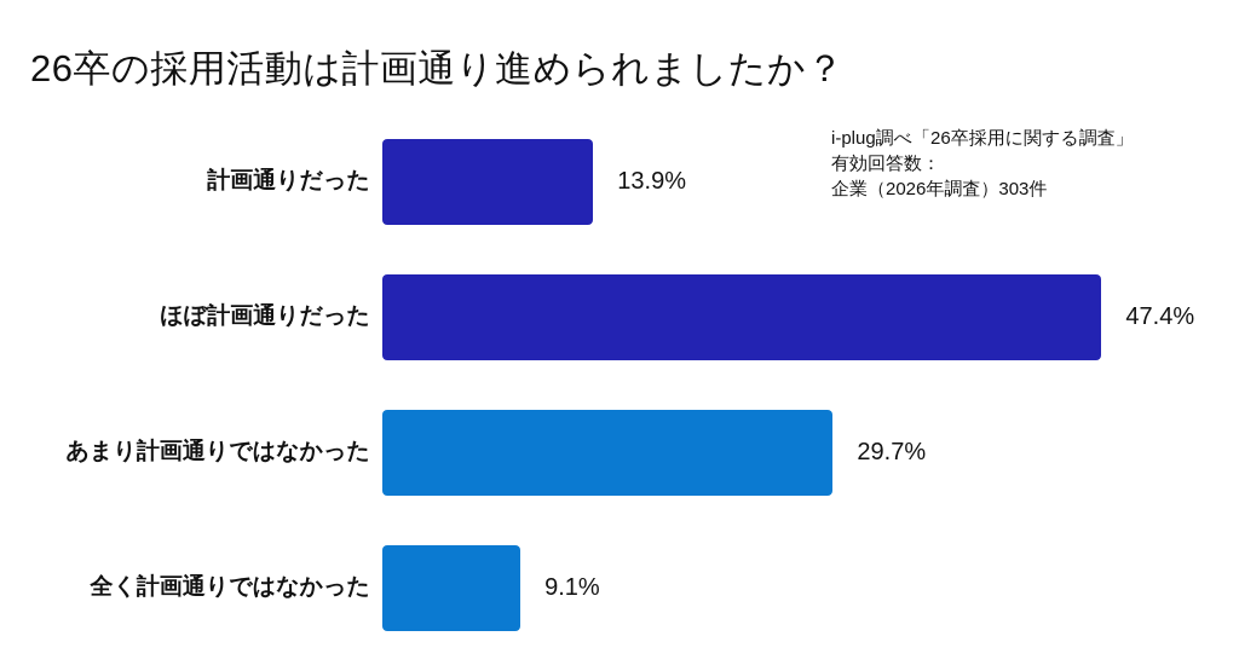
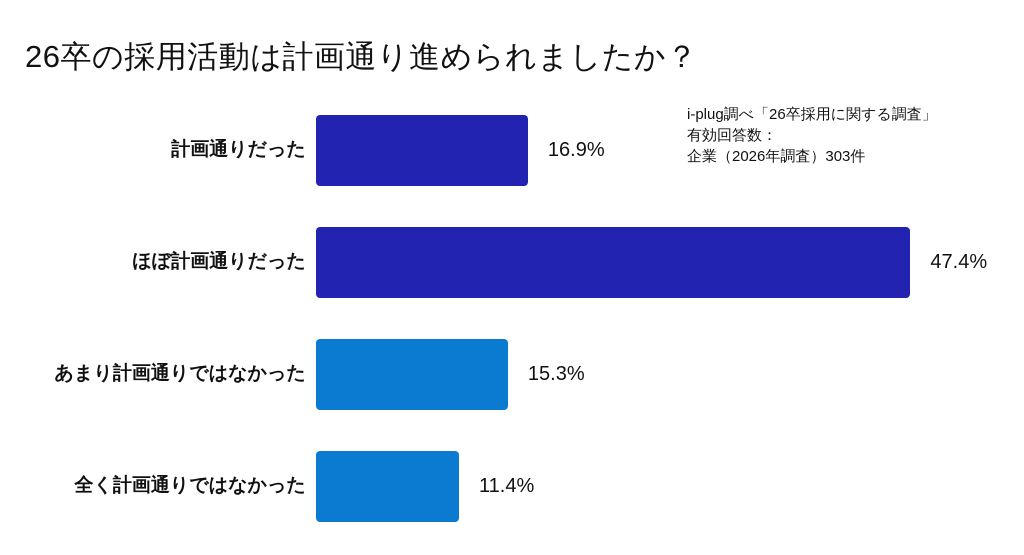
計画通りだった: 13.9% -> 16.9%
あまり計画通りではなかった: 29.7% -> 15.3%
全く計画通りではなかった: 9.1% -> 11.4%
